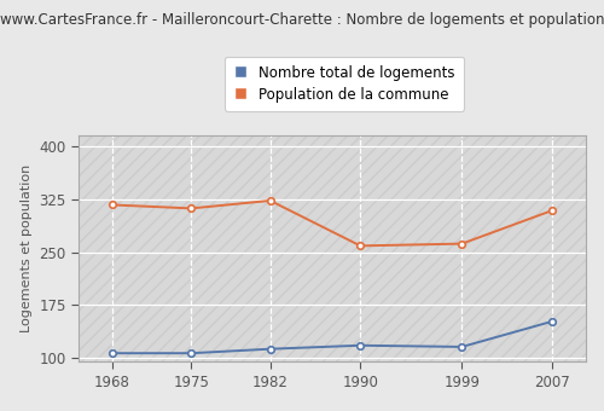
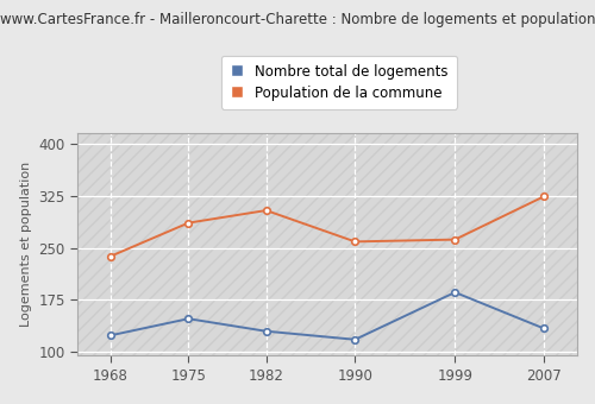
Nombre total de logements/1968: 107 -> 124
Population de la commune/1968: 317 -> 238
Nombre total de logements/1975: 107 -> 148
Population de la commune/1975: 312 -> 286
Nombre total de logements/1982: 113 -> 130
Population de la commune/1982: 323 -> 304
Nombre total de logements/1999: 116 -> 186
Nombre total de logements/2007: 152 -> 134
Population de la commune/2007: 309 -> 324
